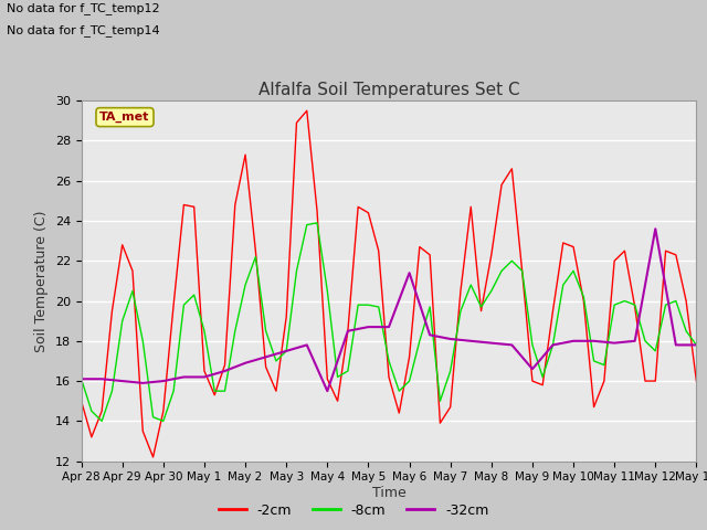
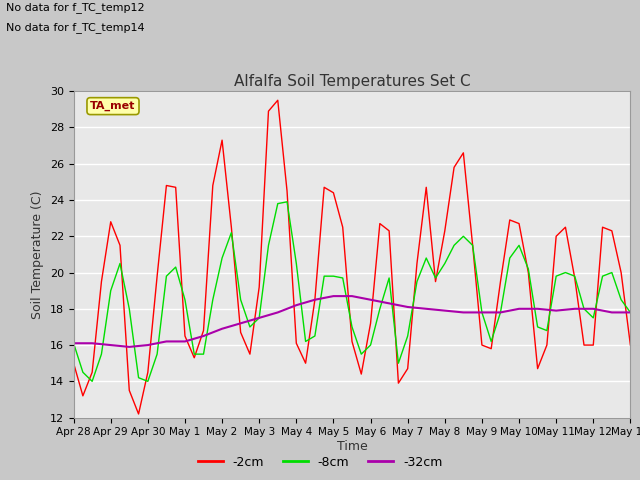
-32cm/May 4: 15.5 -> 18.2
-32cm/May 6: 21.4 -> 18.5
-32cm/May 9: 16.6 -> 17.8
-32cm/May 12: 23.6 -> 18.0
